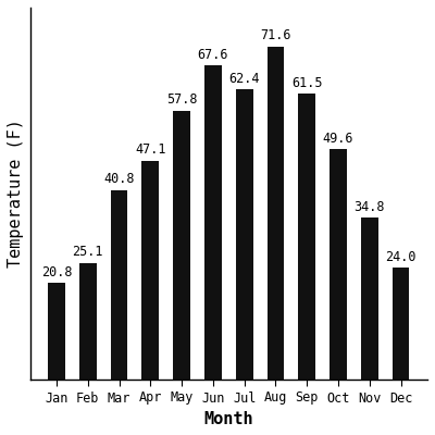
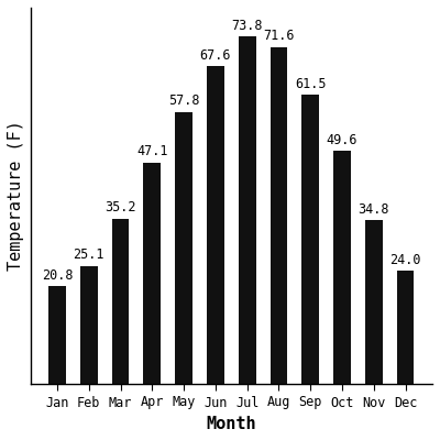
Mar: 40.8 -> 35.2
Jul: 62.4 -> 73.8
